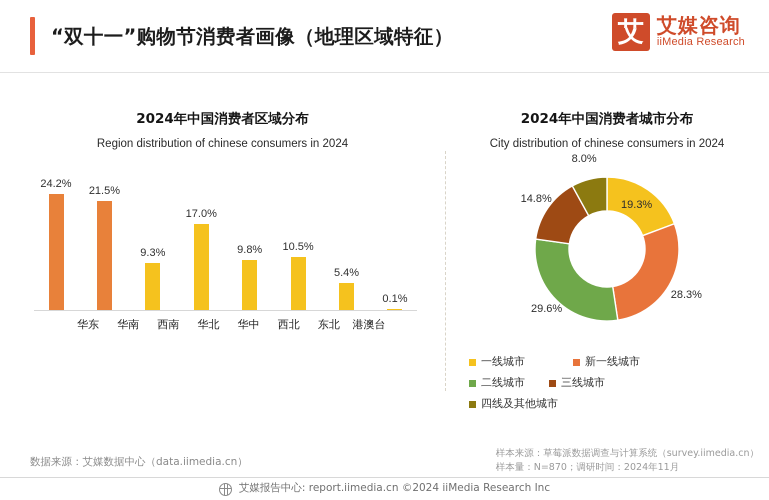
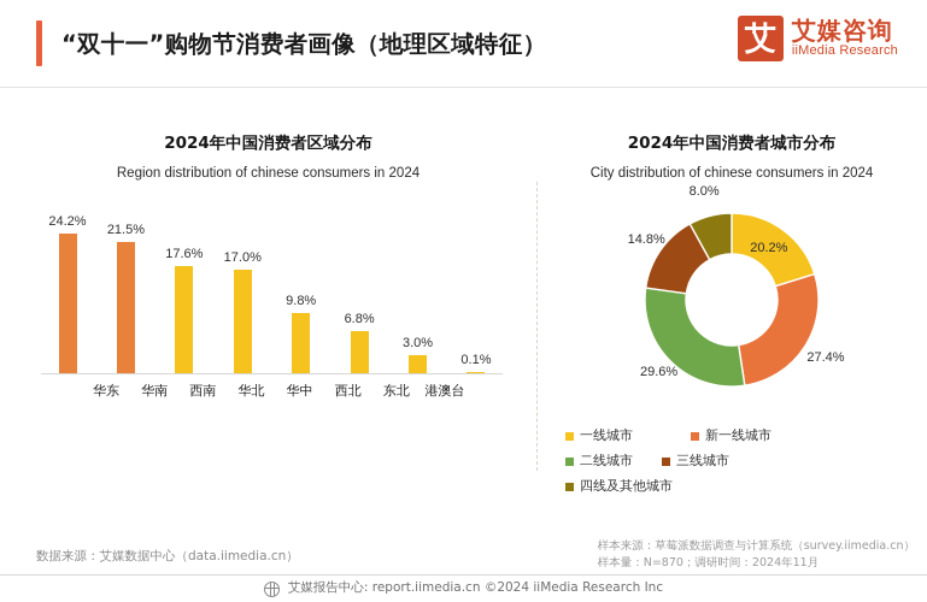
2024年中国消费者区域分布/西南: 9.3% -> 17.6%
2024年中国消费者区域分布/西北: 10.5% -> 6.8%
2024年中国消费者区域分布/东北: 5.4% -> 3.0%
2024年中国消费者城市分布/一线城市: 19.3% -> 20.2%
2024年中国消费者城市分布/新一线城市: 28.3% -> 27.4%
